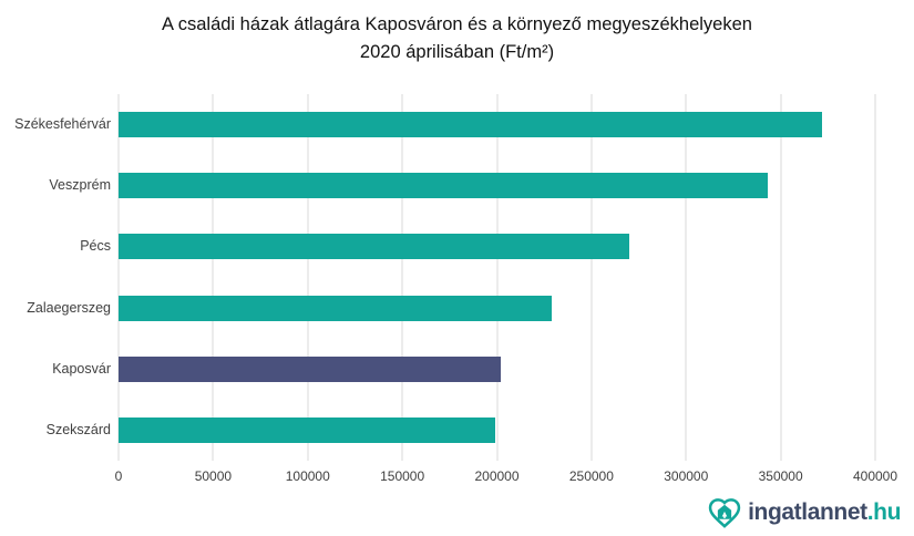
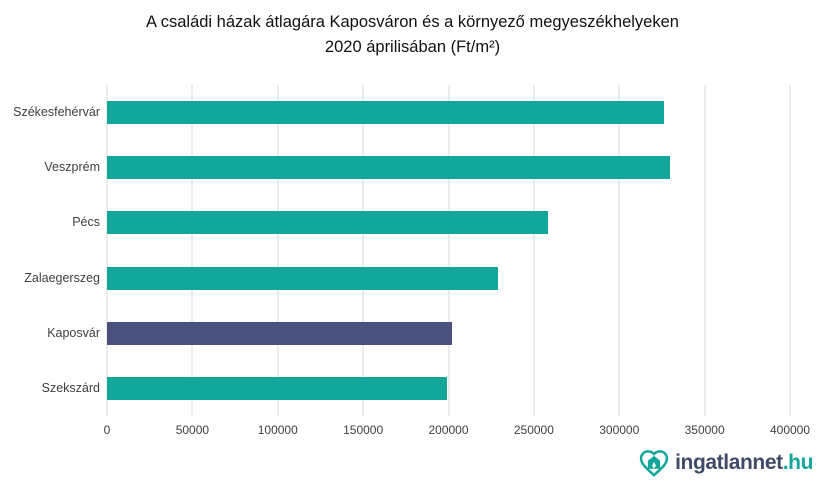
Székesfehérvár: 372000 -> 326000
Veszprém: 343000 -> 330000
Pécs: 270000 -> 258000
